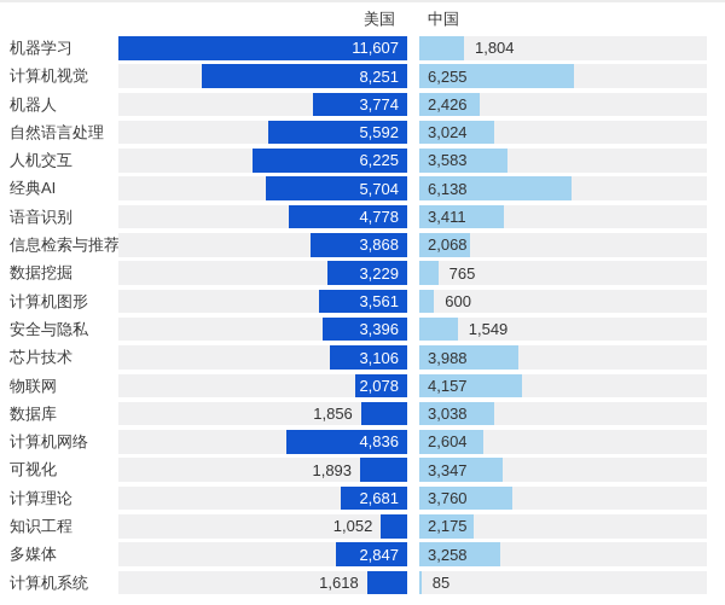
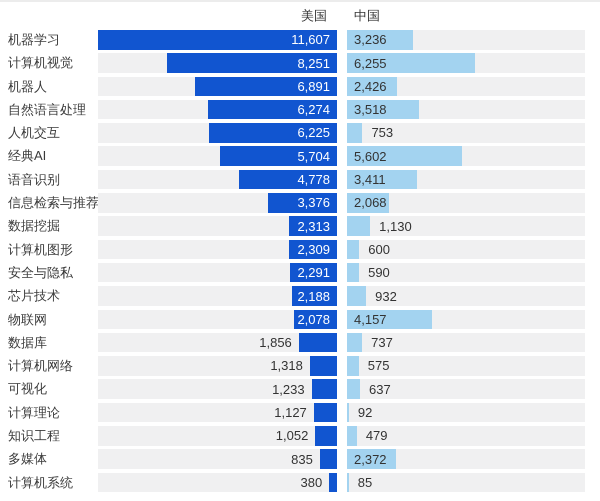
中国/机器学习: 1,804 -> 3,236
美国/机器人: 3,774 -> 6,891
美国/自然语言处理: 5,592 -> 6,274
中国/自然语言处理: 3,024 -> 3,518
中国/人机交互: 3,583 -> 753
中国/经典AI: 6,138 -> 5,602
美国/信息检索与推荐: 3,868 -> 3,376
美国/数据挖掘: 3,229 -> 2,313
中国/数据挖掘: 765 -> 1,130
美国/计算机图形: 3,561 -> 2,309
美国/安全与隐私: 3,396 -> 2,291
中国/安全与隐私: 1,549 -> 590
美国/芯片技术: 3,106 -> 2,188
中国/芯片技术: 3,988 -> 932
中国/数据库: 3,038 -> 737
美国/计算机网络: 4,836 -> 1,318
中国/计算机网络: 2,604 -> 575
美国/可视化: 1,893 -> 1,233
中国/可视化: 3,347 -> 637
美国/计算理论: 2,681 -> 1,127
中国/计算理论: 3,760 -> 92
中国/知识工程: 2,175 -> 479
美国/多媒体: 2,847 -> 835
中国/多媒体: 3,258 -> 2,372
美国/计算机系统: 1,618 -> 380
